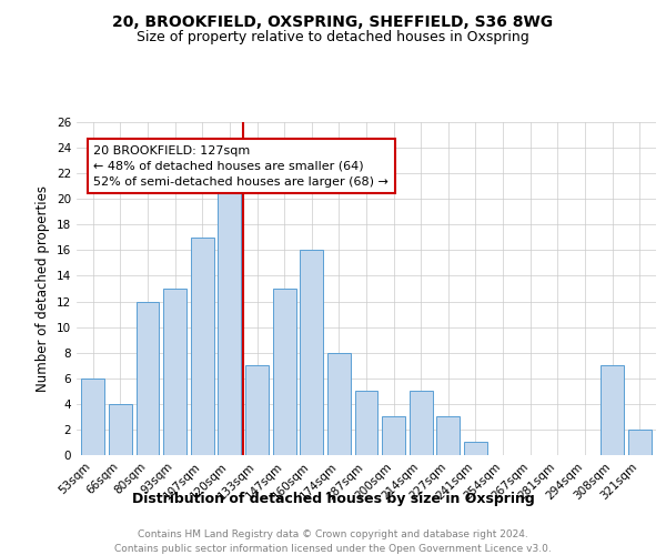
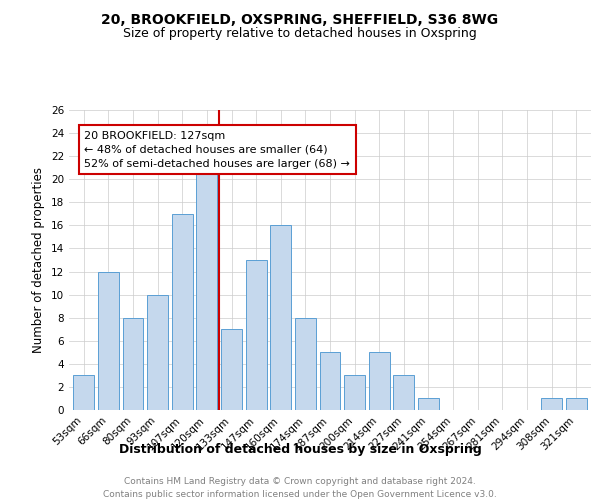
53sqm: 6 -> 3
66sqm: 4 -> 12
80sqm: 12 -> 8
93sqm: 13 -> 10
308sqm: 7 -> 1
321sqm: 2 -> 1
